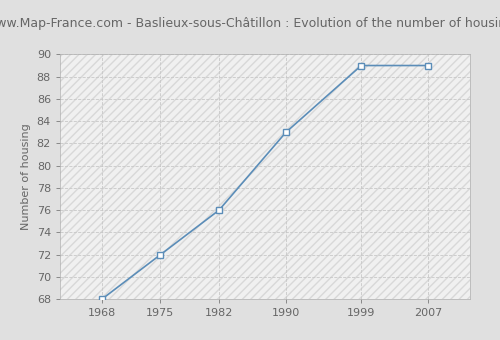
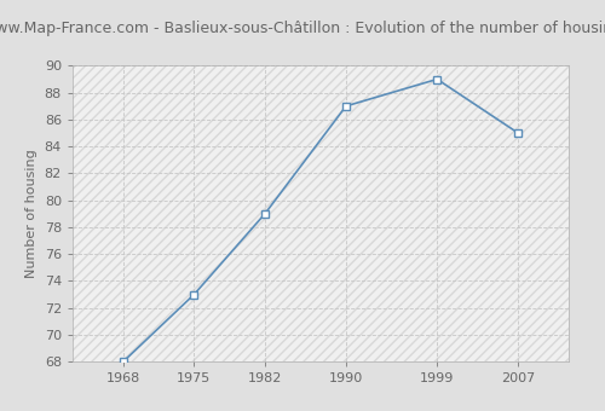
1975: 72 -> 73
1982: 76 -> 79
1990: 83 -> 87
2007: 89 -> 85
